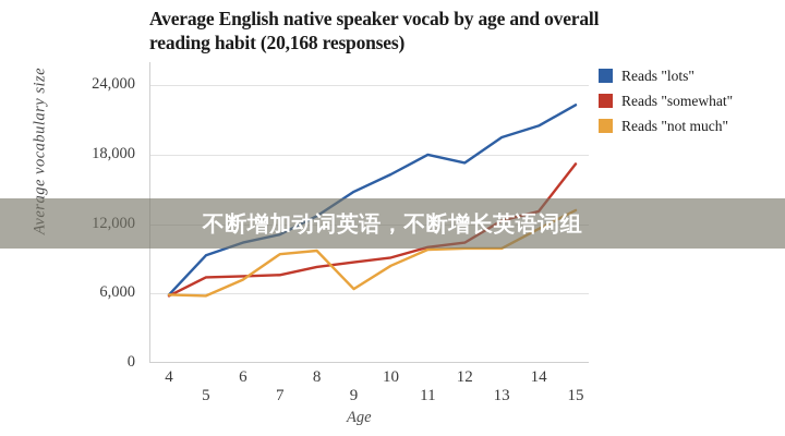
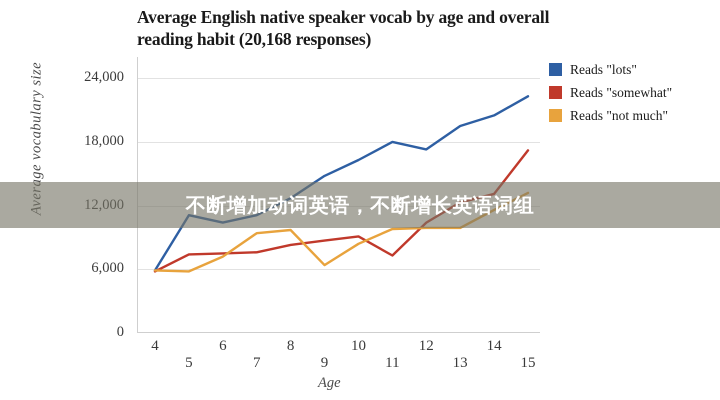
Reads "lots"/5: 9300 -> 11100
Reads "somewhat"/11: 10000 -> 7300
